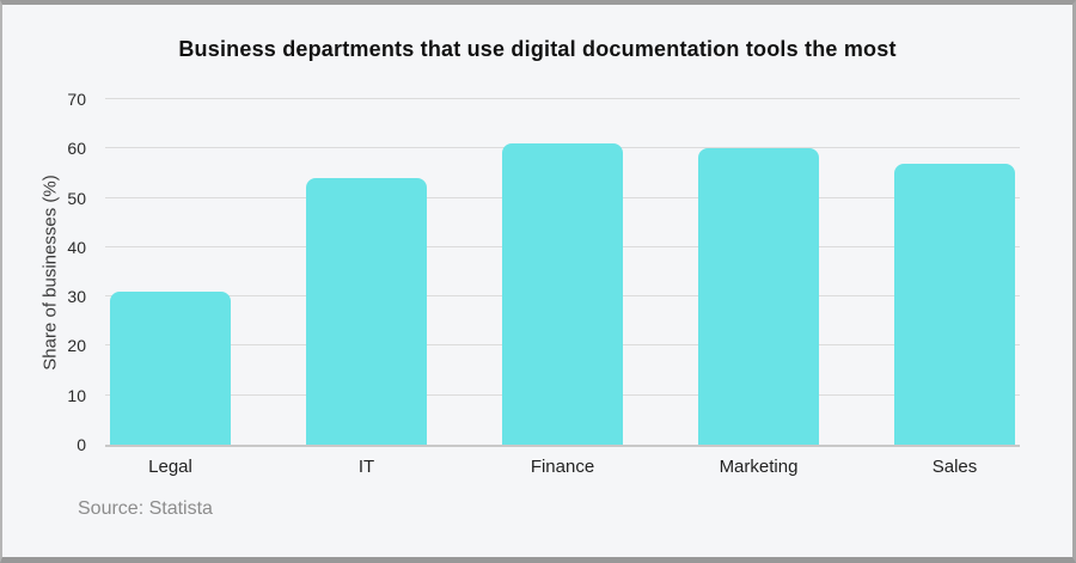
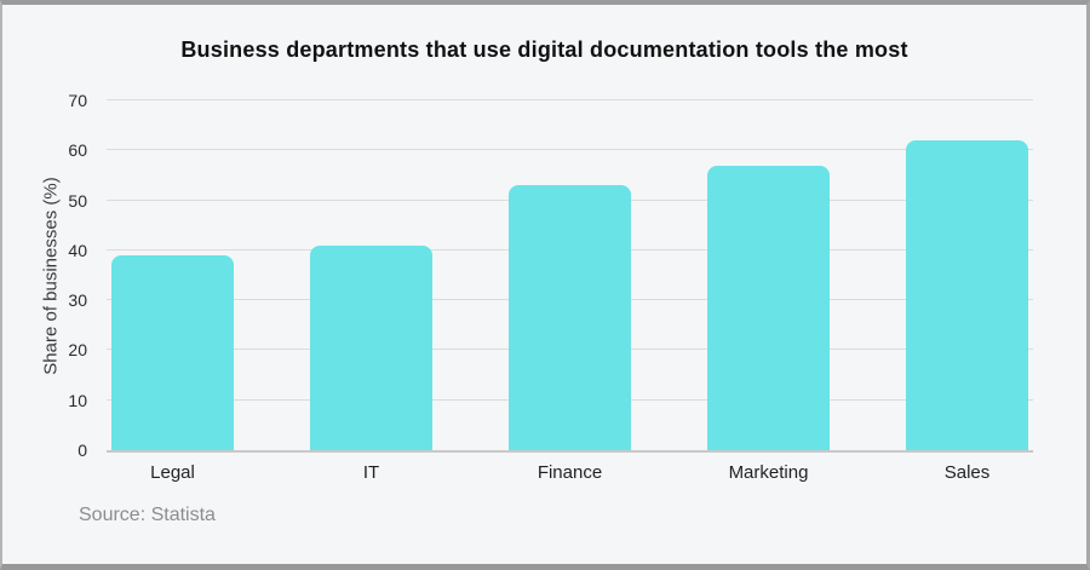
Legal: 31 -> 39
IT: 54 -> 41
Finance: 61 -> 53
Marketing: 60 -> 57
Sales: 57 -> 62
